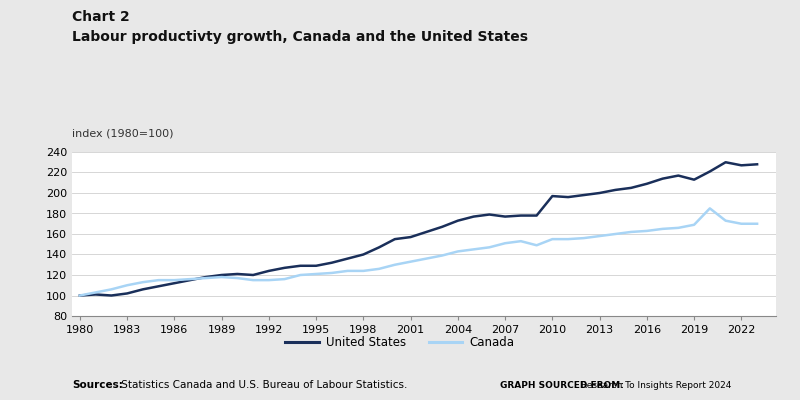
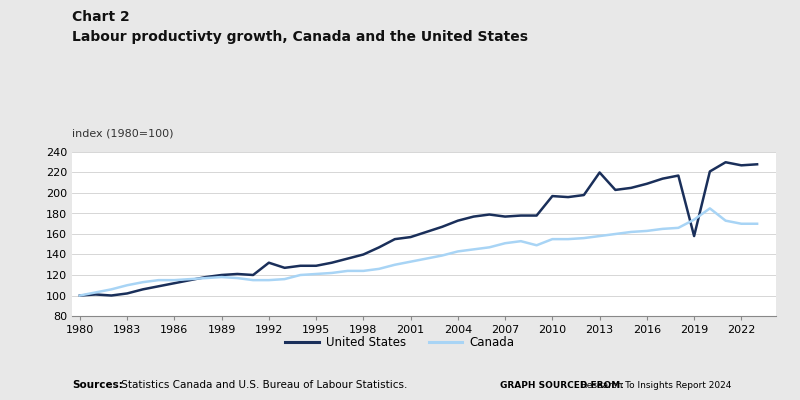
United States/1992: 124 -> 132
United States/2013: 200 -> 220
United States/2019: 213 -> 158
Canada/2019: 169 -> 174
